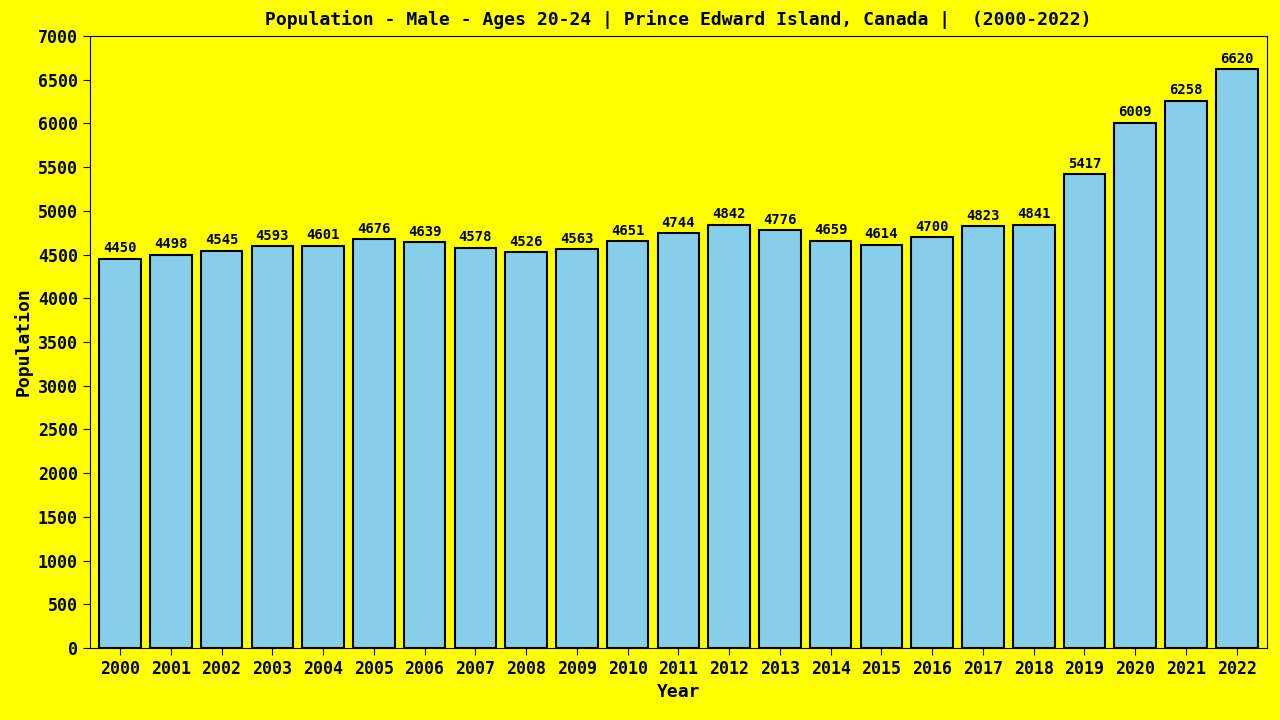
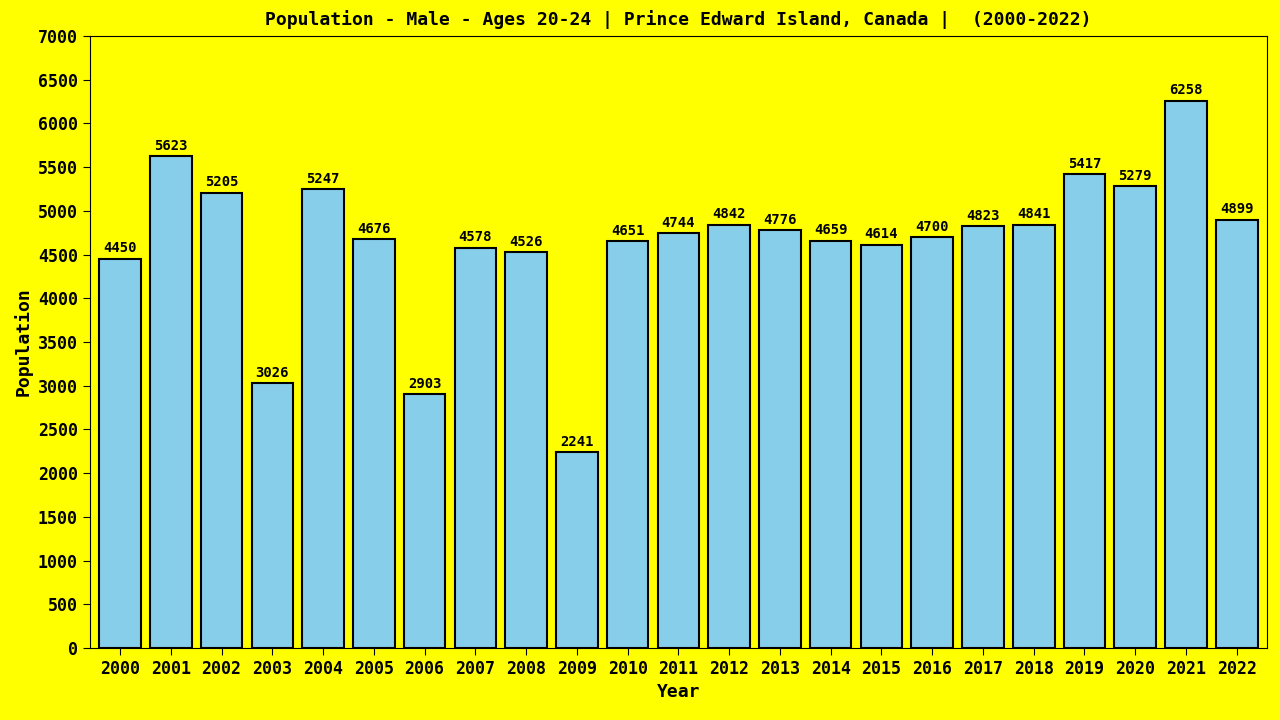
2001: 4498 -> 5623
2002: 4545 -> 5205
2003: 4593 -> 3026
2004: 4601 -> 5247
2006: 4639 -> 2903
2009: 4563 -> 2241
2020: 6009 -> 5279
2022: 6620 -> 4899
